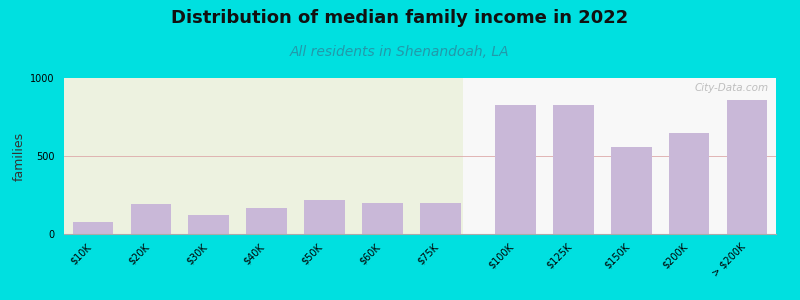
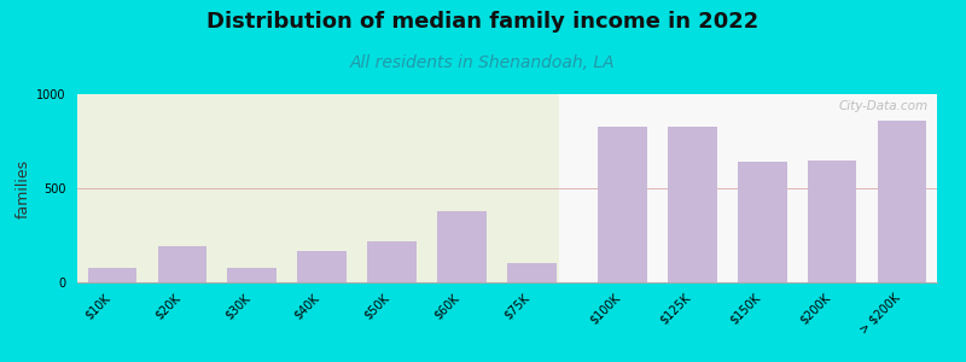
$30K: 120 -> 80
$60K: 200 -> 380
$75K: 200 -> 100
$150K: 560 -> 640
